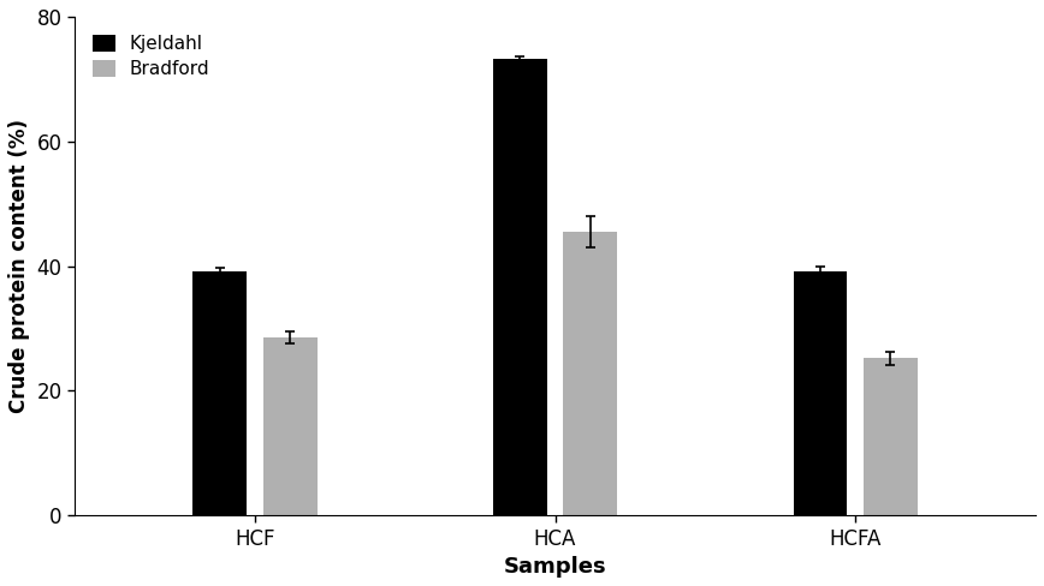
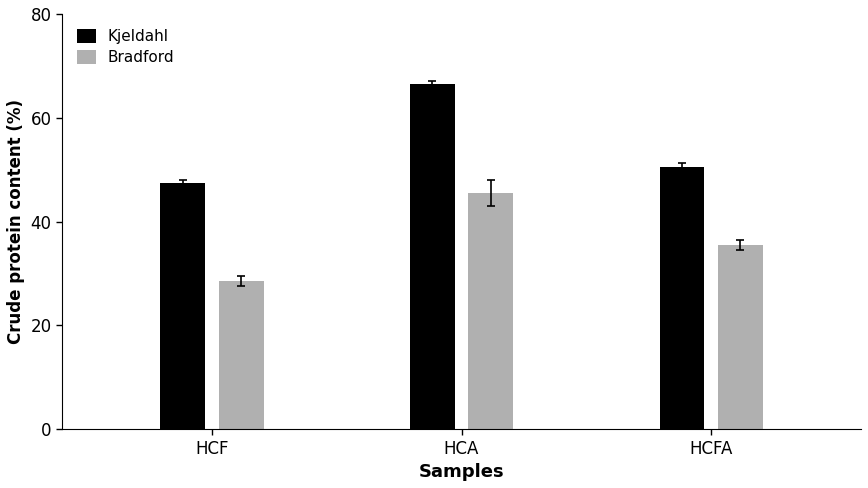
Kjeldahl/HCF: 39.2 -> 47.5
Kjeldahl/HCA: 73.2 -> 66.5
Kjeldahl/HCFA: 39.2 -> 50.5
Bradford/HCFA: 25.2 -> 35.5
